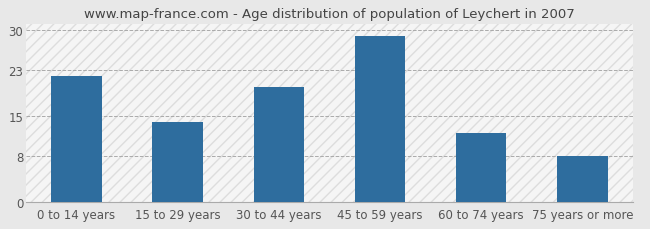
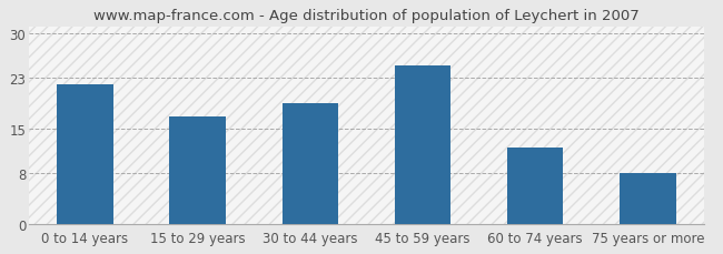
15 to 29 years: 14 -> 17
30 to 44 years: 20 -> 19
45 to 59 years: 29 -> 25
